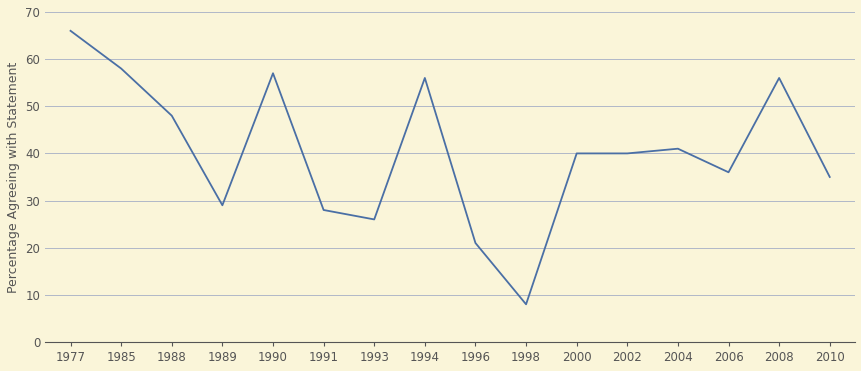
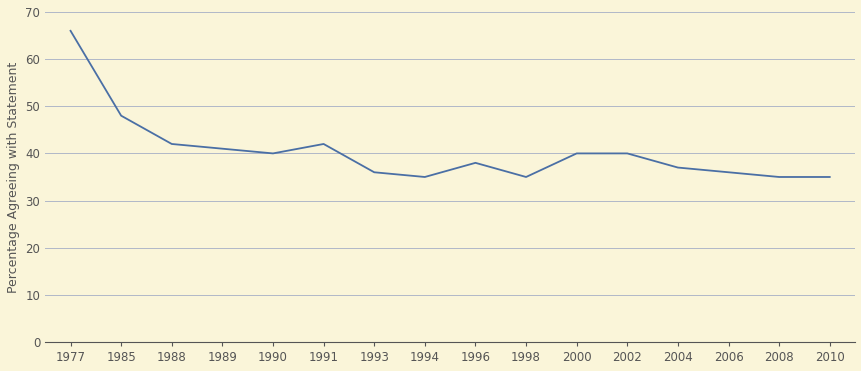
1985: 58 -> 48
1988: 48 -> 42
1989: 29 -> 41
1990: 57 -> 40
1991: 28 -> 42
1993: 26 -> 36
1994: 56 -> 35
1996: 21 -> 38
1998: 8 -> 35
2004: 41 -> 37
2008: 56 -> 35
